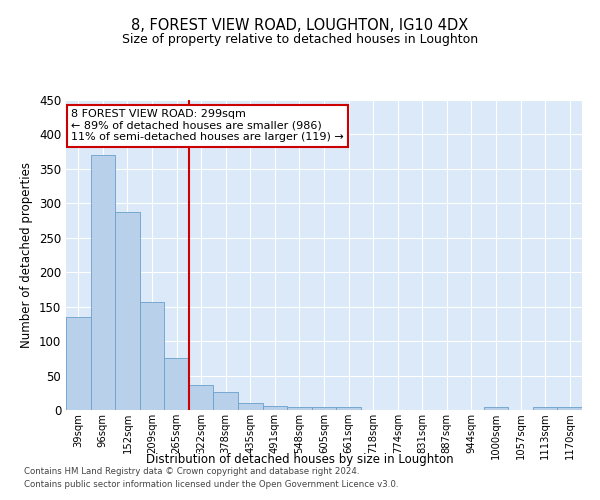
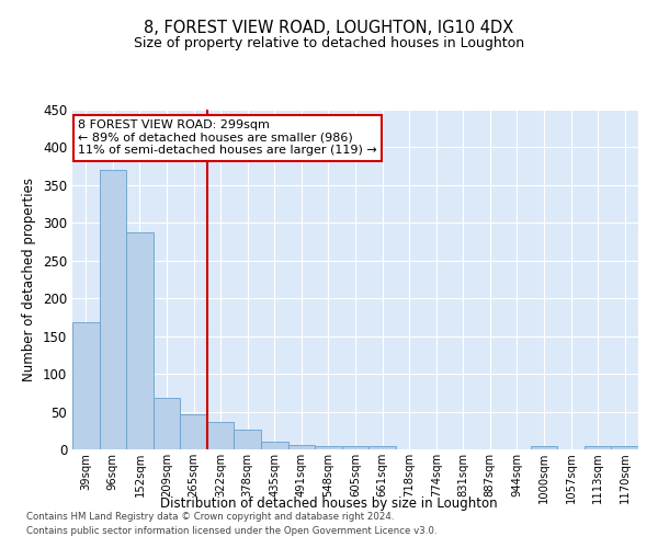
39sqm: 135 -> 168
209sqm: 157 -> 68
265sqm: 75 -> 46
